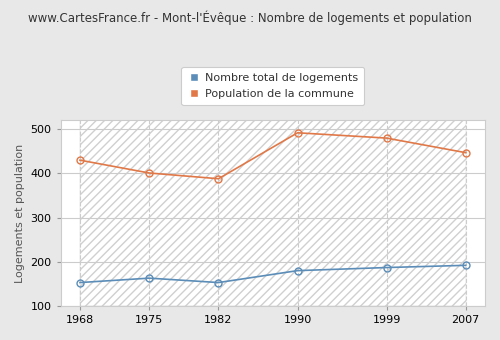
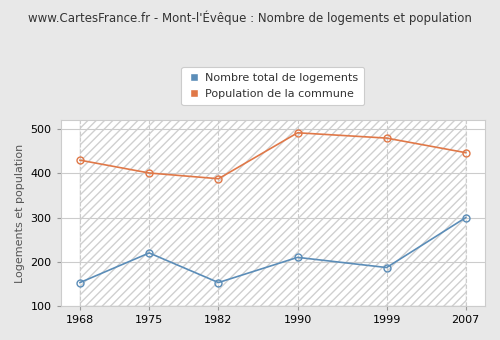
Nombre total de logements/1975: 163 -> 220
Nombre total de logements/1990: 180 -> 210
Nombre total de logements/2007: 192 -> 300
